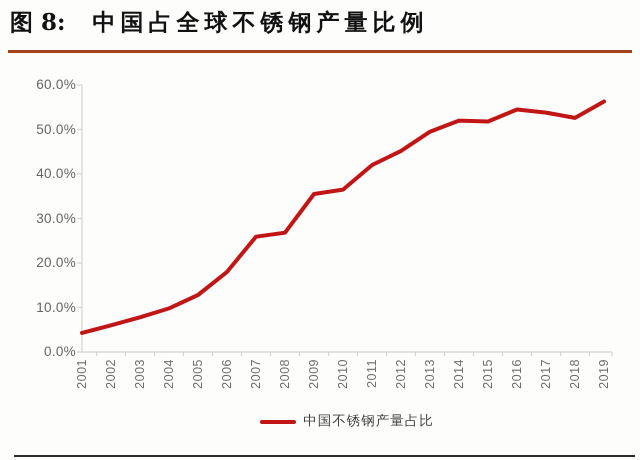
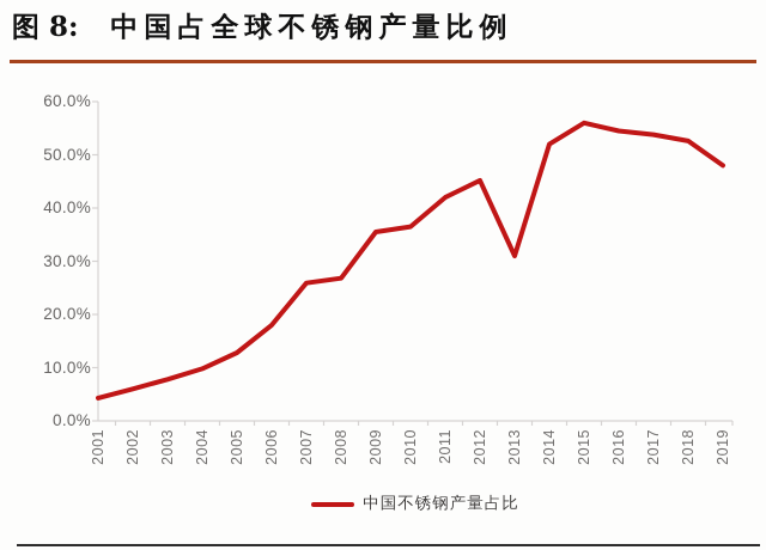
2013: 50% -> 31%
2015: 52% -> 56%
2019: 56% -> 48%
